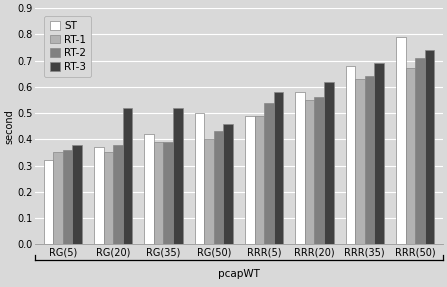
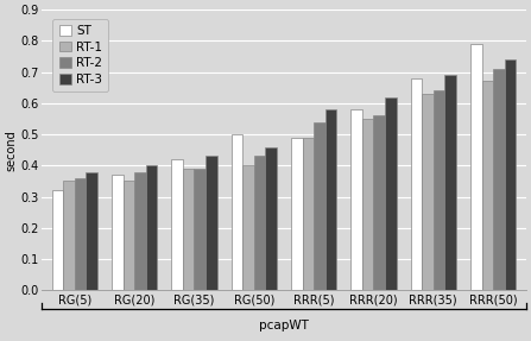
RT-3/RG(20): 0.52 -> 0.40
RT-3/RG(35): 0.52 -> 0.43
